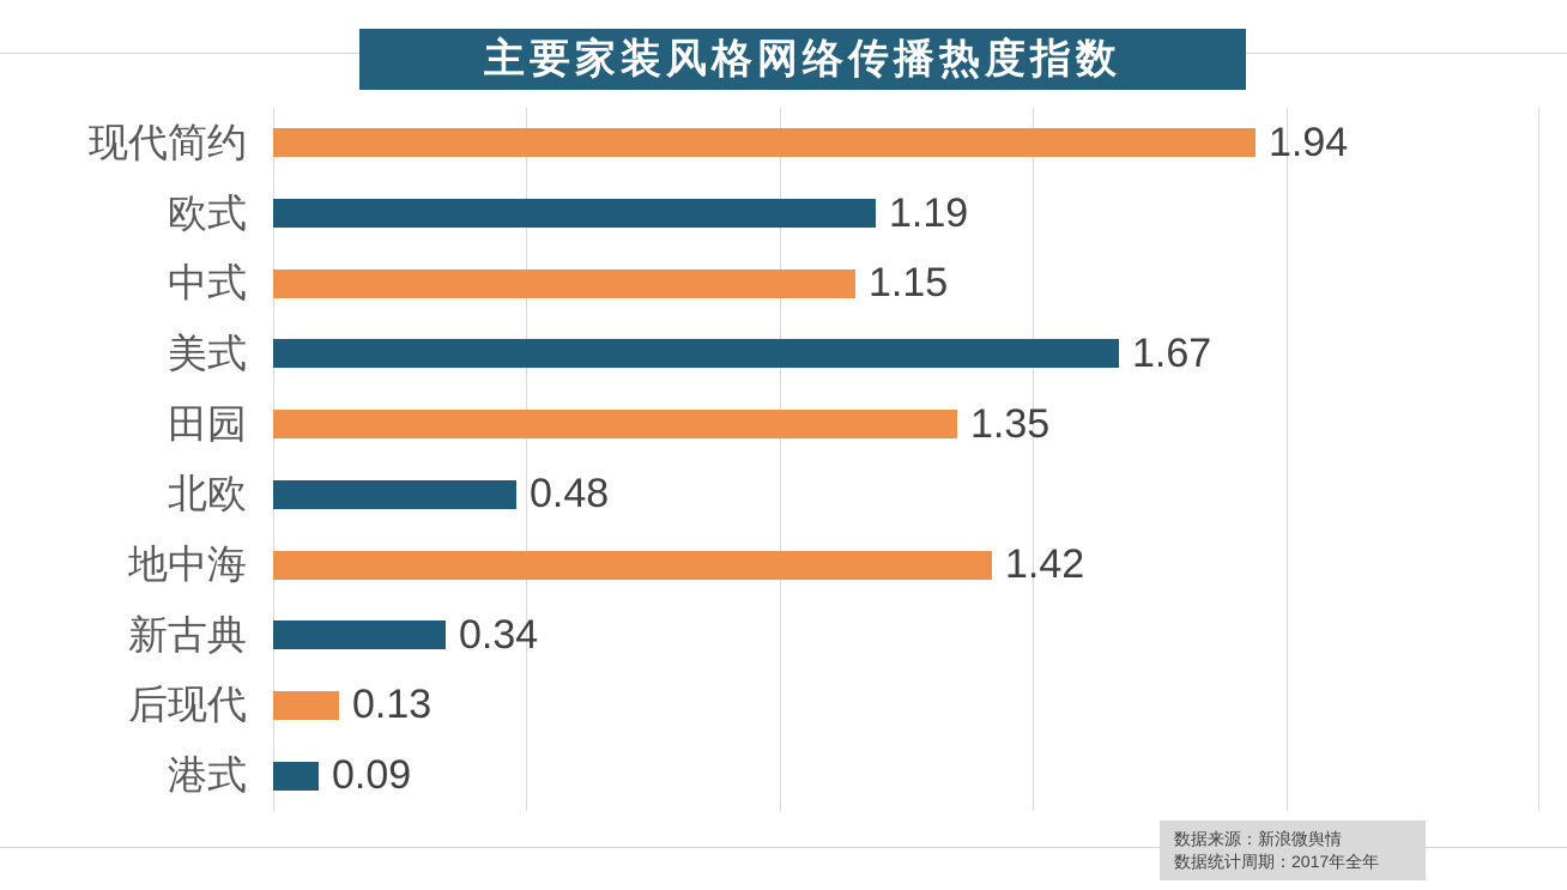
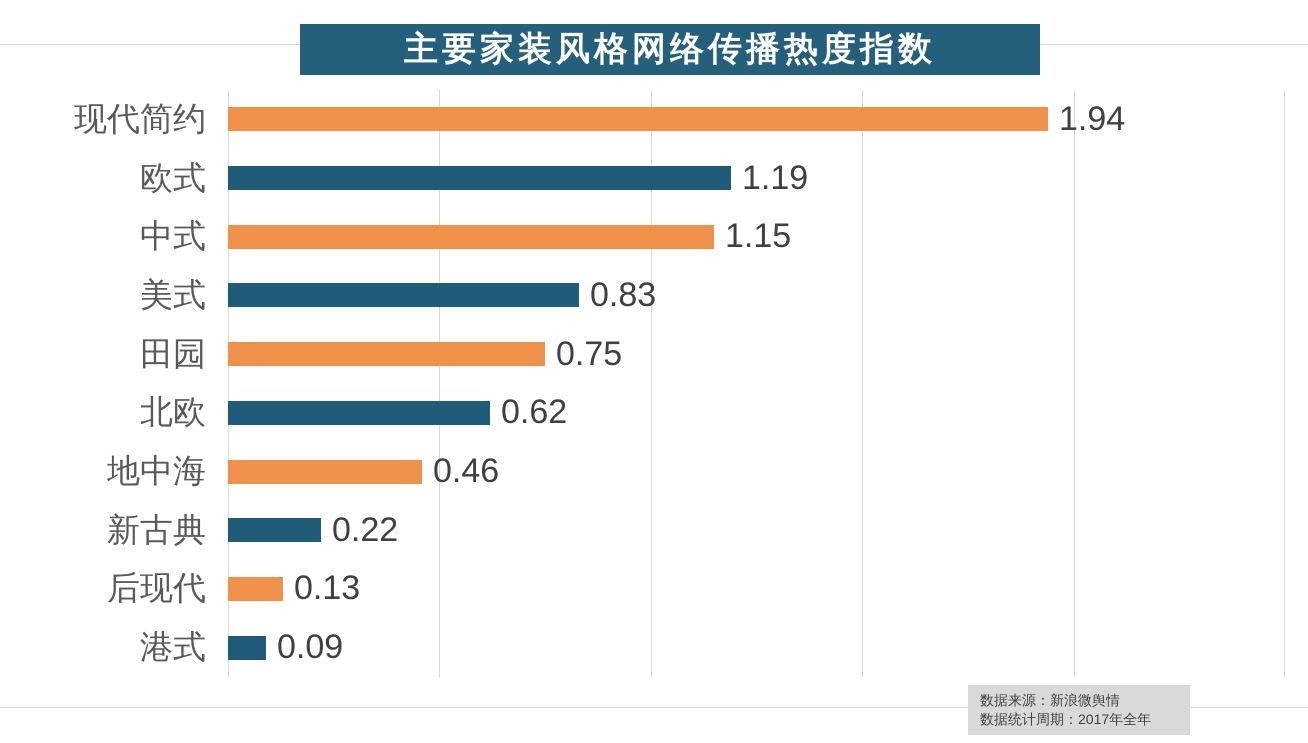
美式: 1.67 -> 0.83
田园: 1.35 -> 0.75
北欧: 0.48 -> 0.62
地中海: 1.42 -> 0.46
新古典: 0.34 -> 0.22
